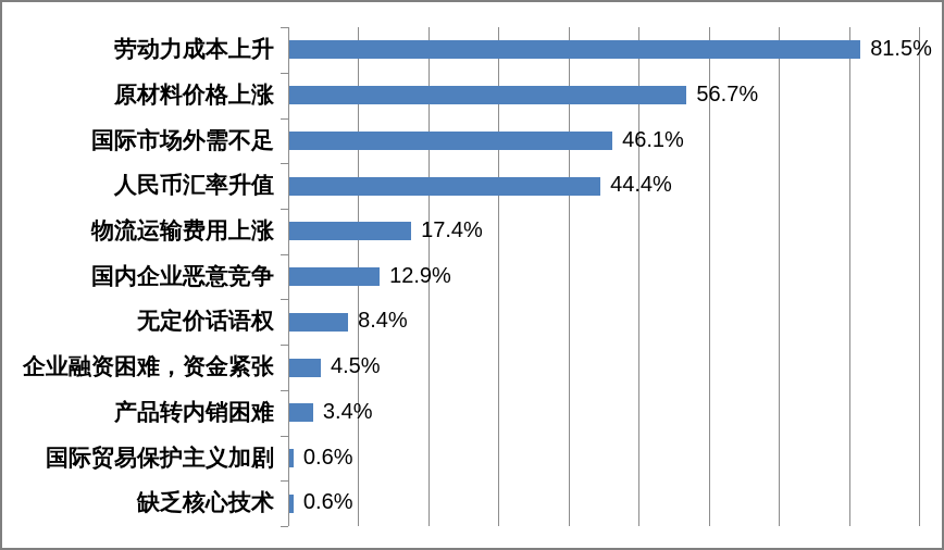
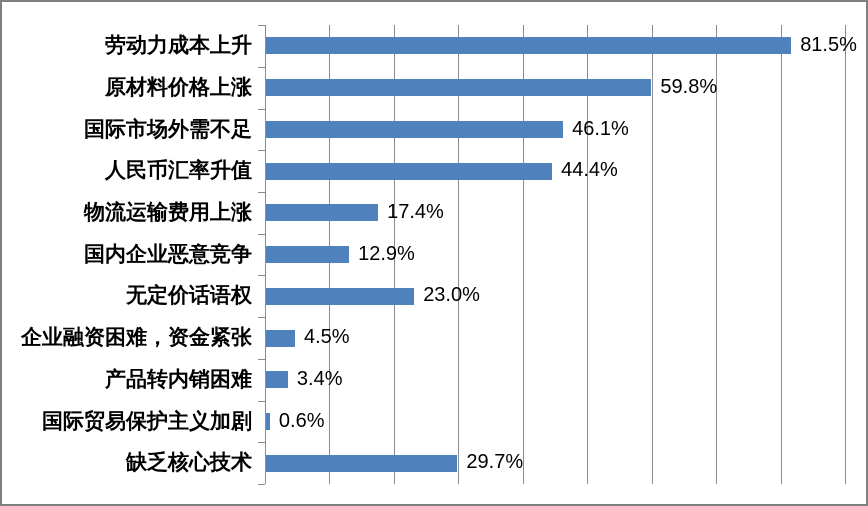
原材料价格上涨: 56.7% -> 59.8%
无定价话语权: 8.4% -> 23.0%
缺乏核心技术: 0.6% -> 29.7%
